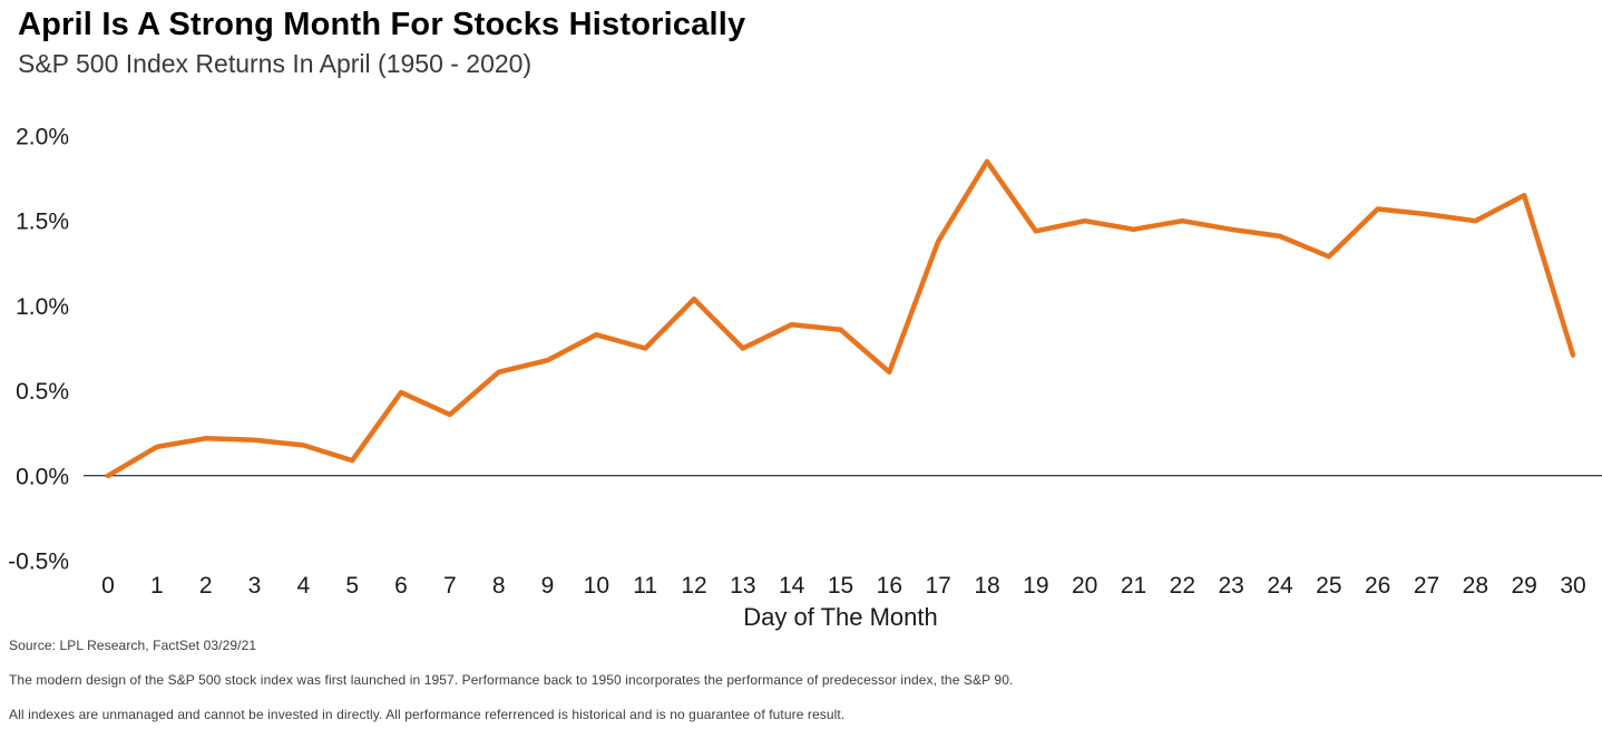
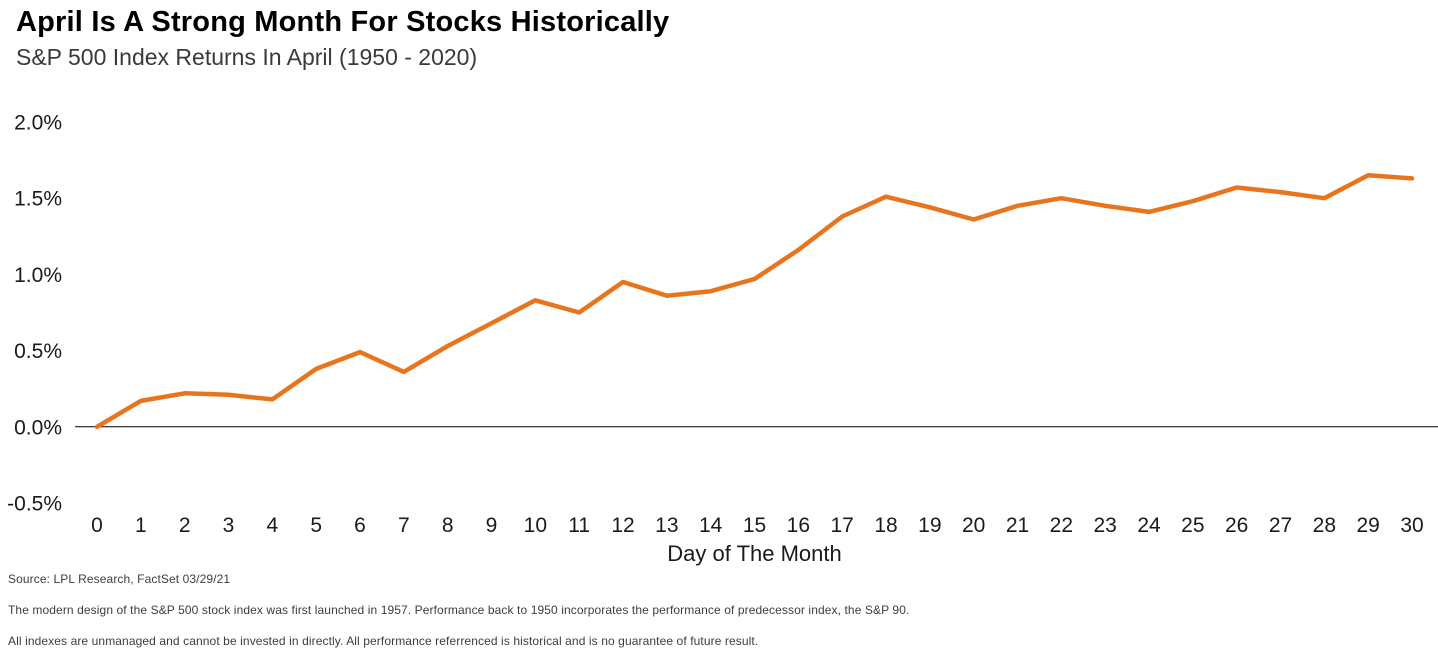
5: 0.09% -> 0.38%
8: 0.61% -> 0.53%
12: 1.04% -> 0.95%
13: 0.75% -> 0.86%
15: 0.86% -> 0.97%
16: 0.61% -> 1.16%
18: 1.85% -> 1.51%
20: 1.50% -> 1.36%
25: 1.29% -> 1.48%
30: 0.71% -> 1.63%
